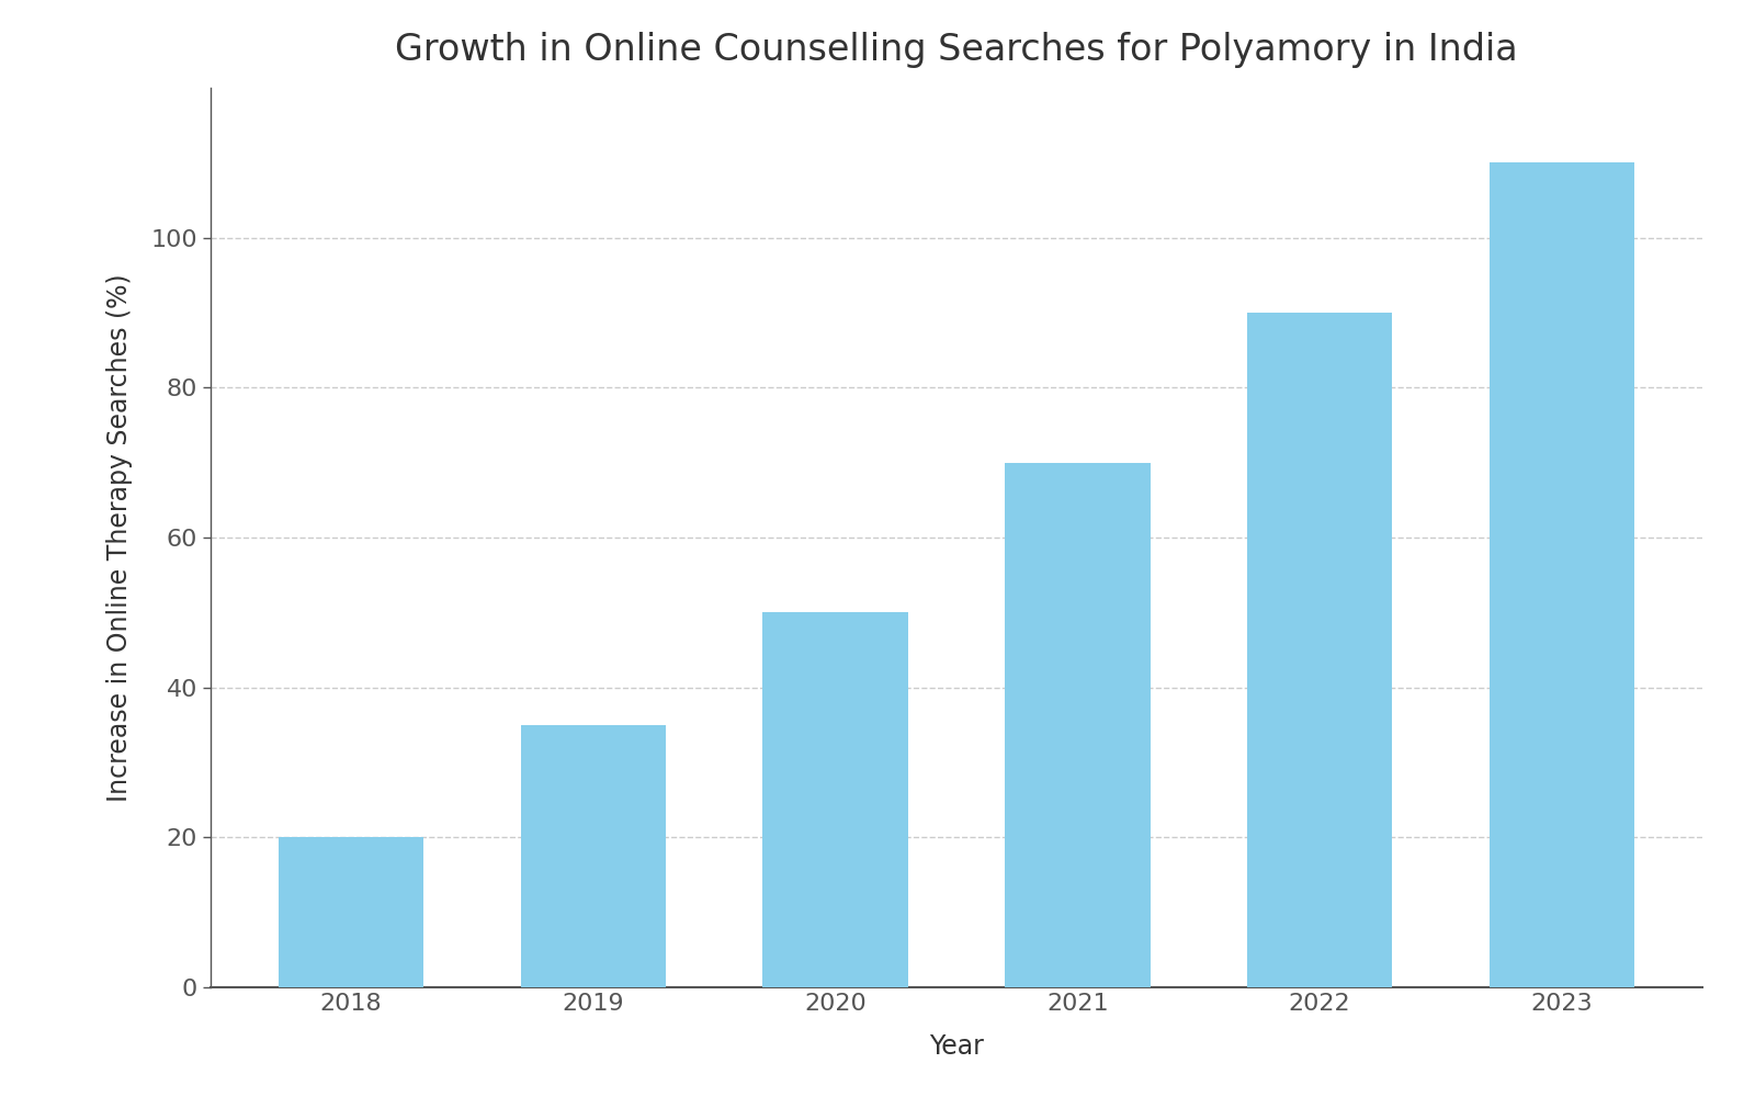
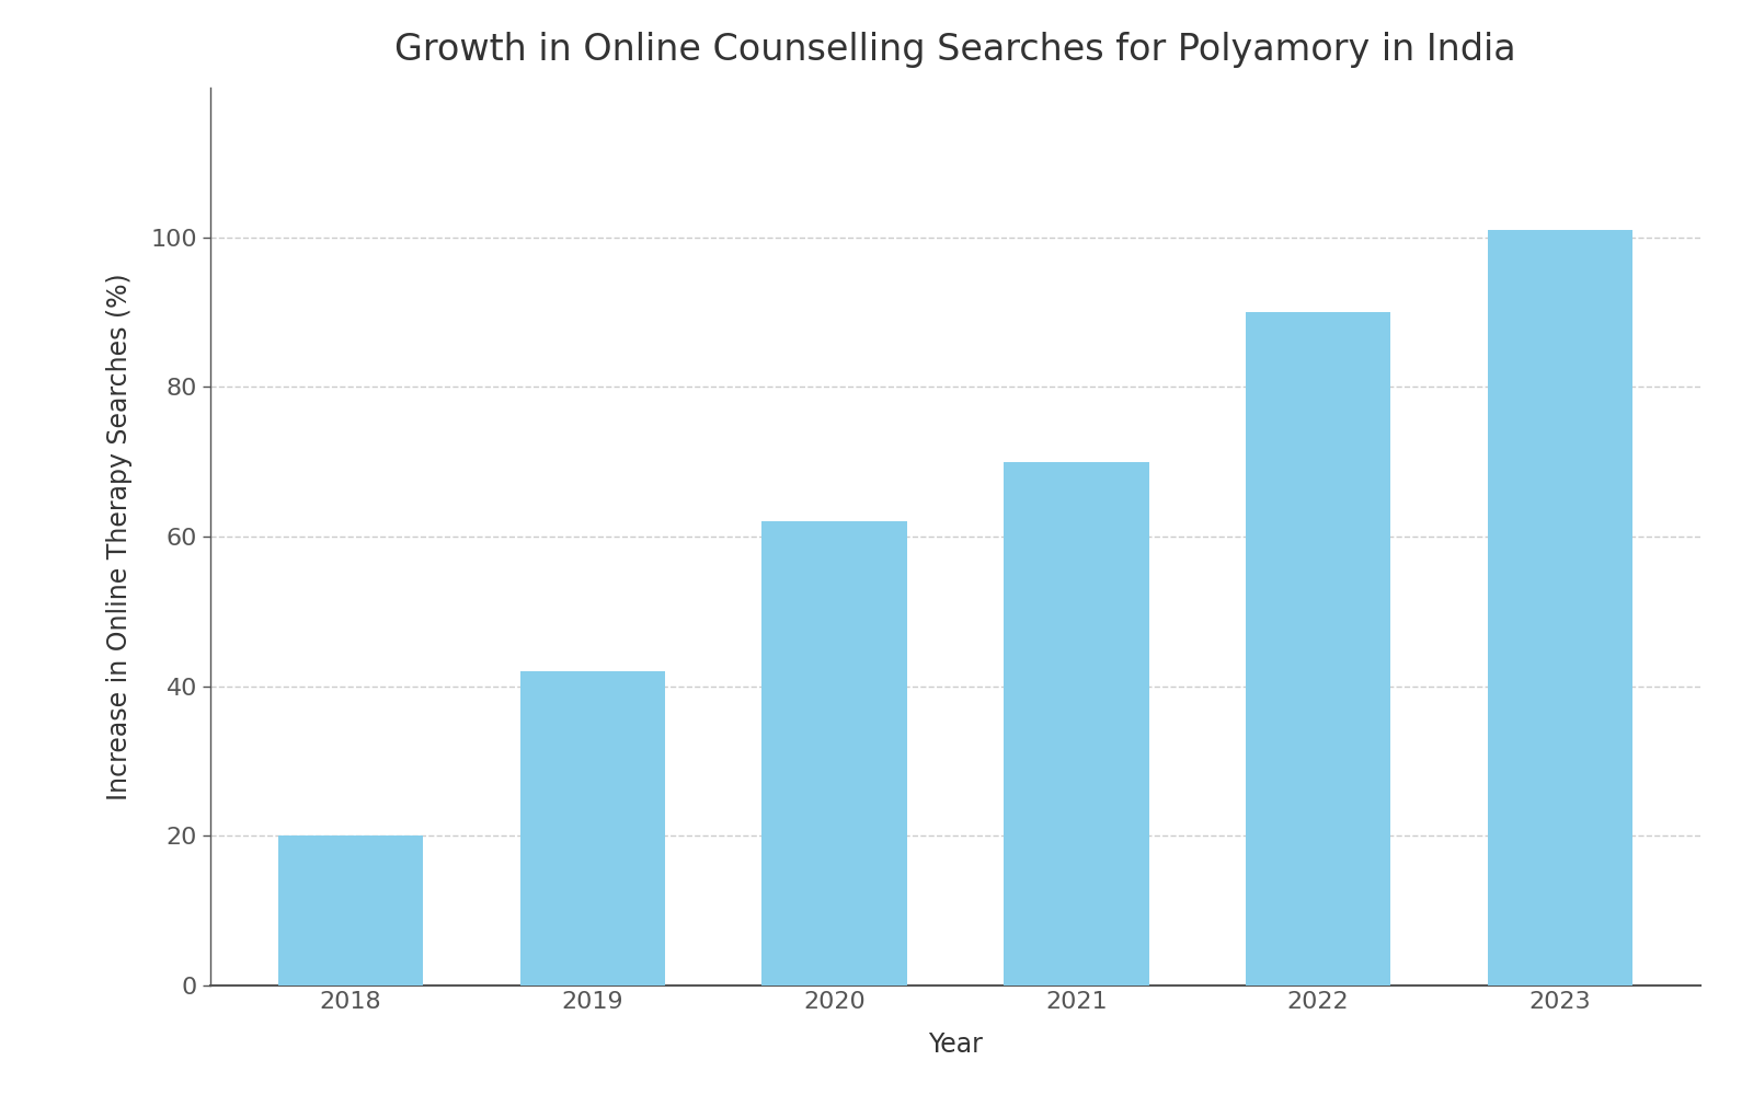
2019: 35 -> 42
2020: 50 -> 62
2023: 110 -> 101
